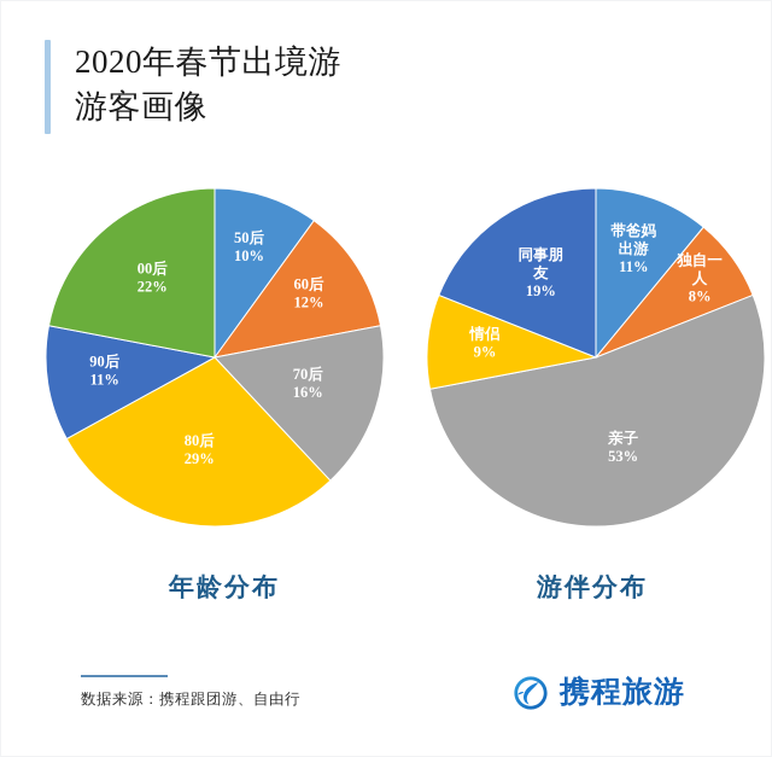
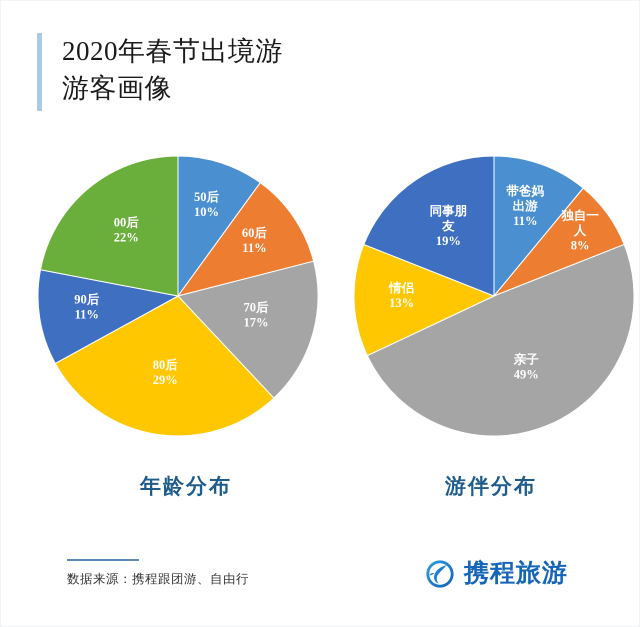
年龄分布/60后: 12% -> 11%
年龄分布/70后: 16% -> 17%
游伴分布/亲子: 53% -> 49%
游伴分布/情侣: 9% -> 13%
